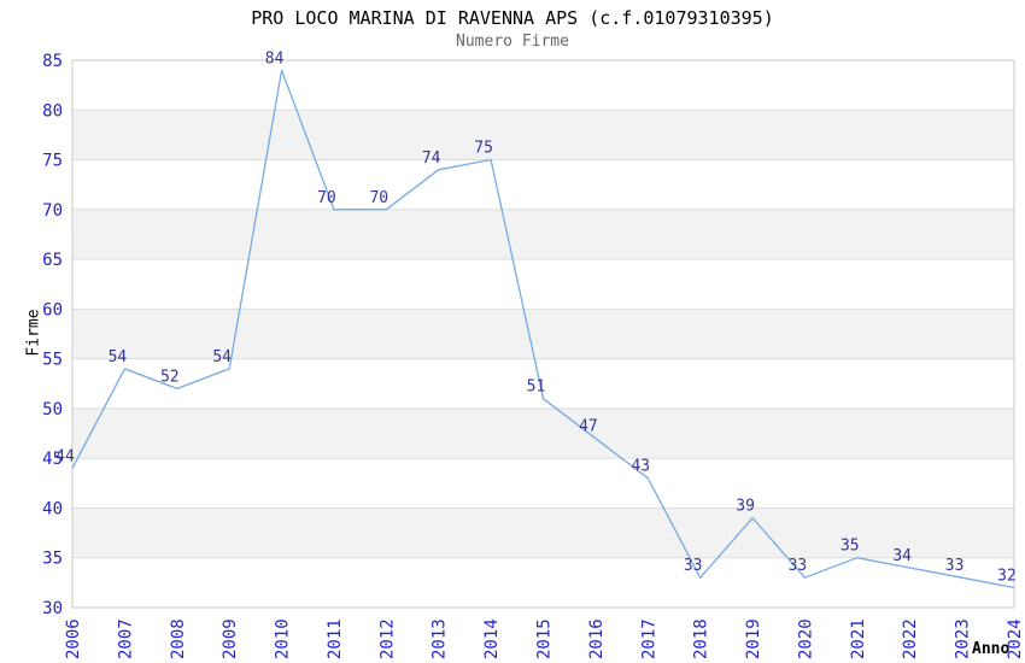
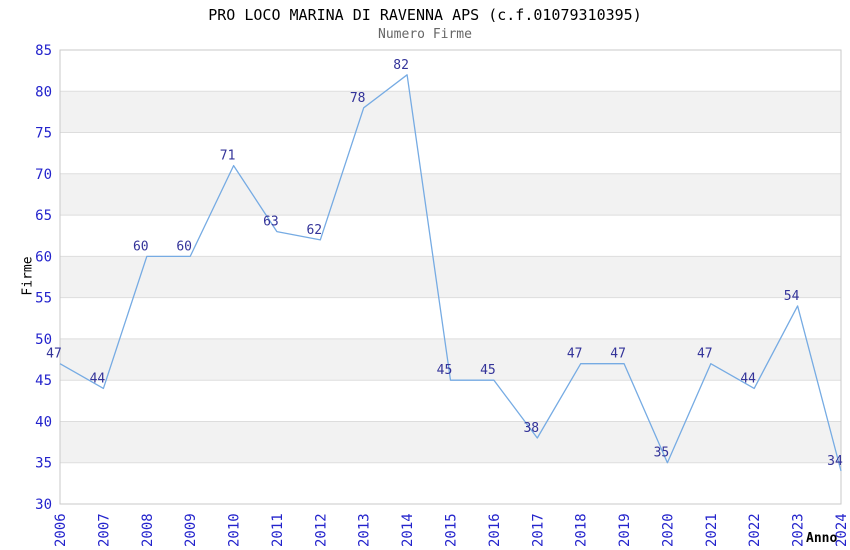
2006: 44 -> 47
2007: 54 -> 44
2008: 52 -> 60
2009: 54 -> 60
2010: 84 -> 71
2011: 70 -> 63
2012: 70 -> 62
2013: 74 -> 78
2014: 75 -> 82
2015: 51 -> 45
2016: 47 -> 45
2017: 43 -> 38
2018: 33 -> 47
2019: 39 -> 47
2020: 33 -> 35
2021: 35 -> 47
2022: 34 -> 44
2023: 33 -> 54
2024: 32 -> 34
